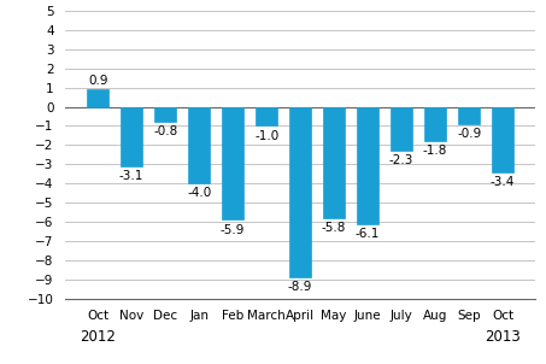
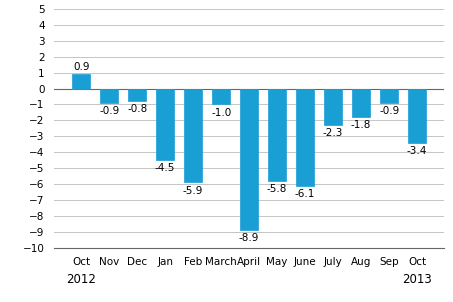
Nov: -3.1 -> -0.9
Jan: -4.0 -> -4.5
